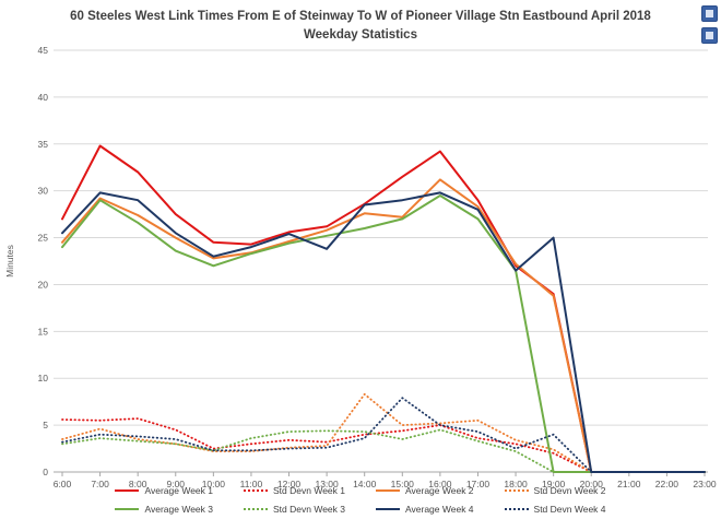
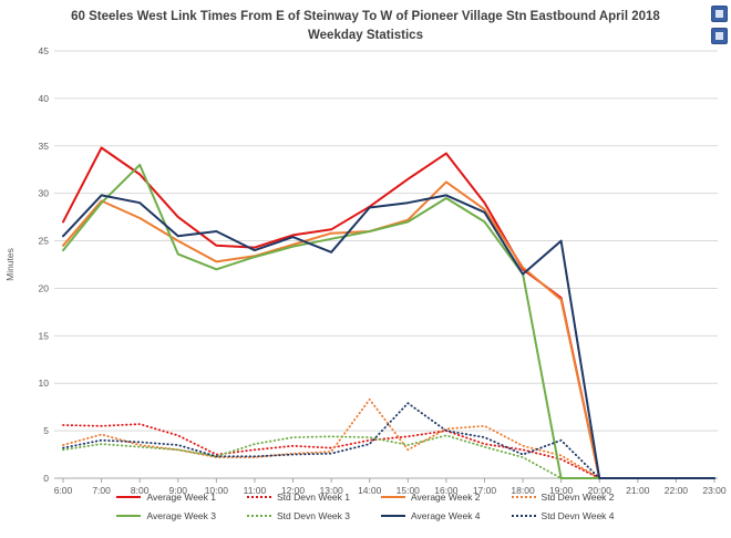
Average Week 3/8:00: 27 -> 33
Average Week 4/10:00: 23 -> 26
Average Week 2/14:00: 28 -> 26
Std Devn Week 2/15:00: 5 -> 3
